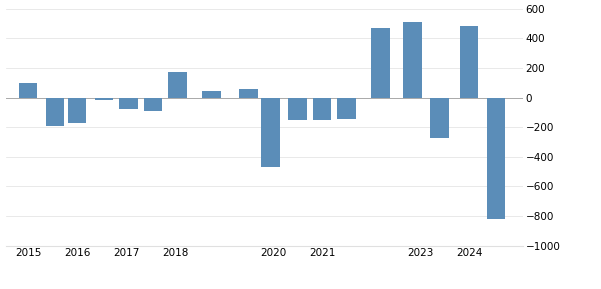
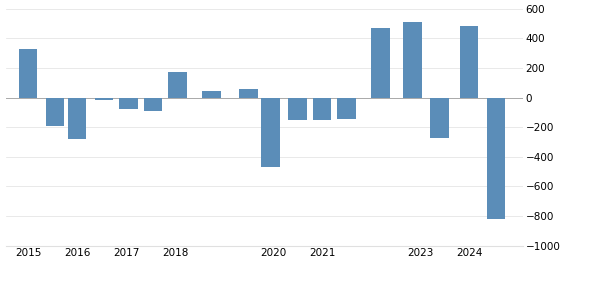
2015: 100 -> 330
2016: -170 -> -280
